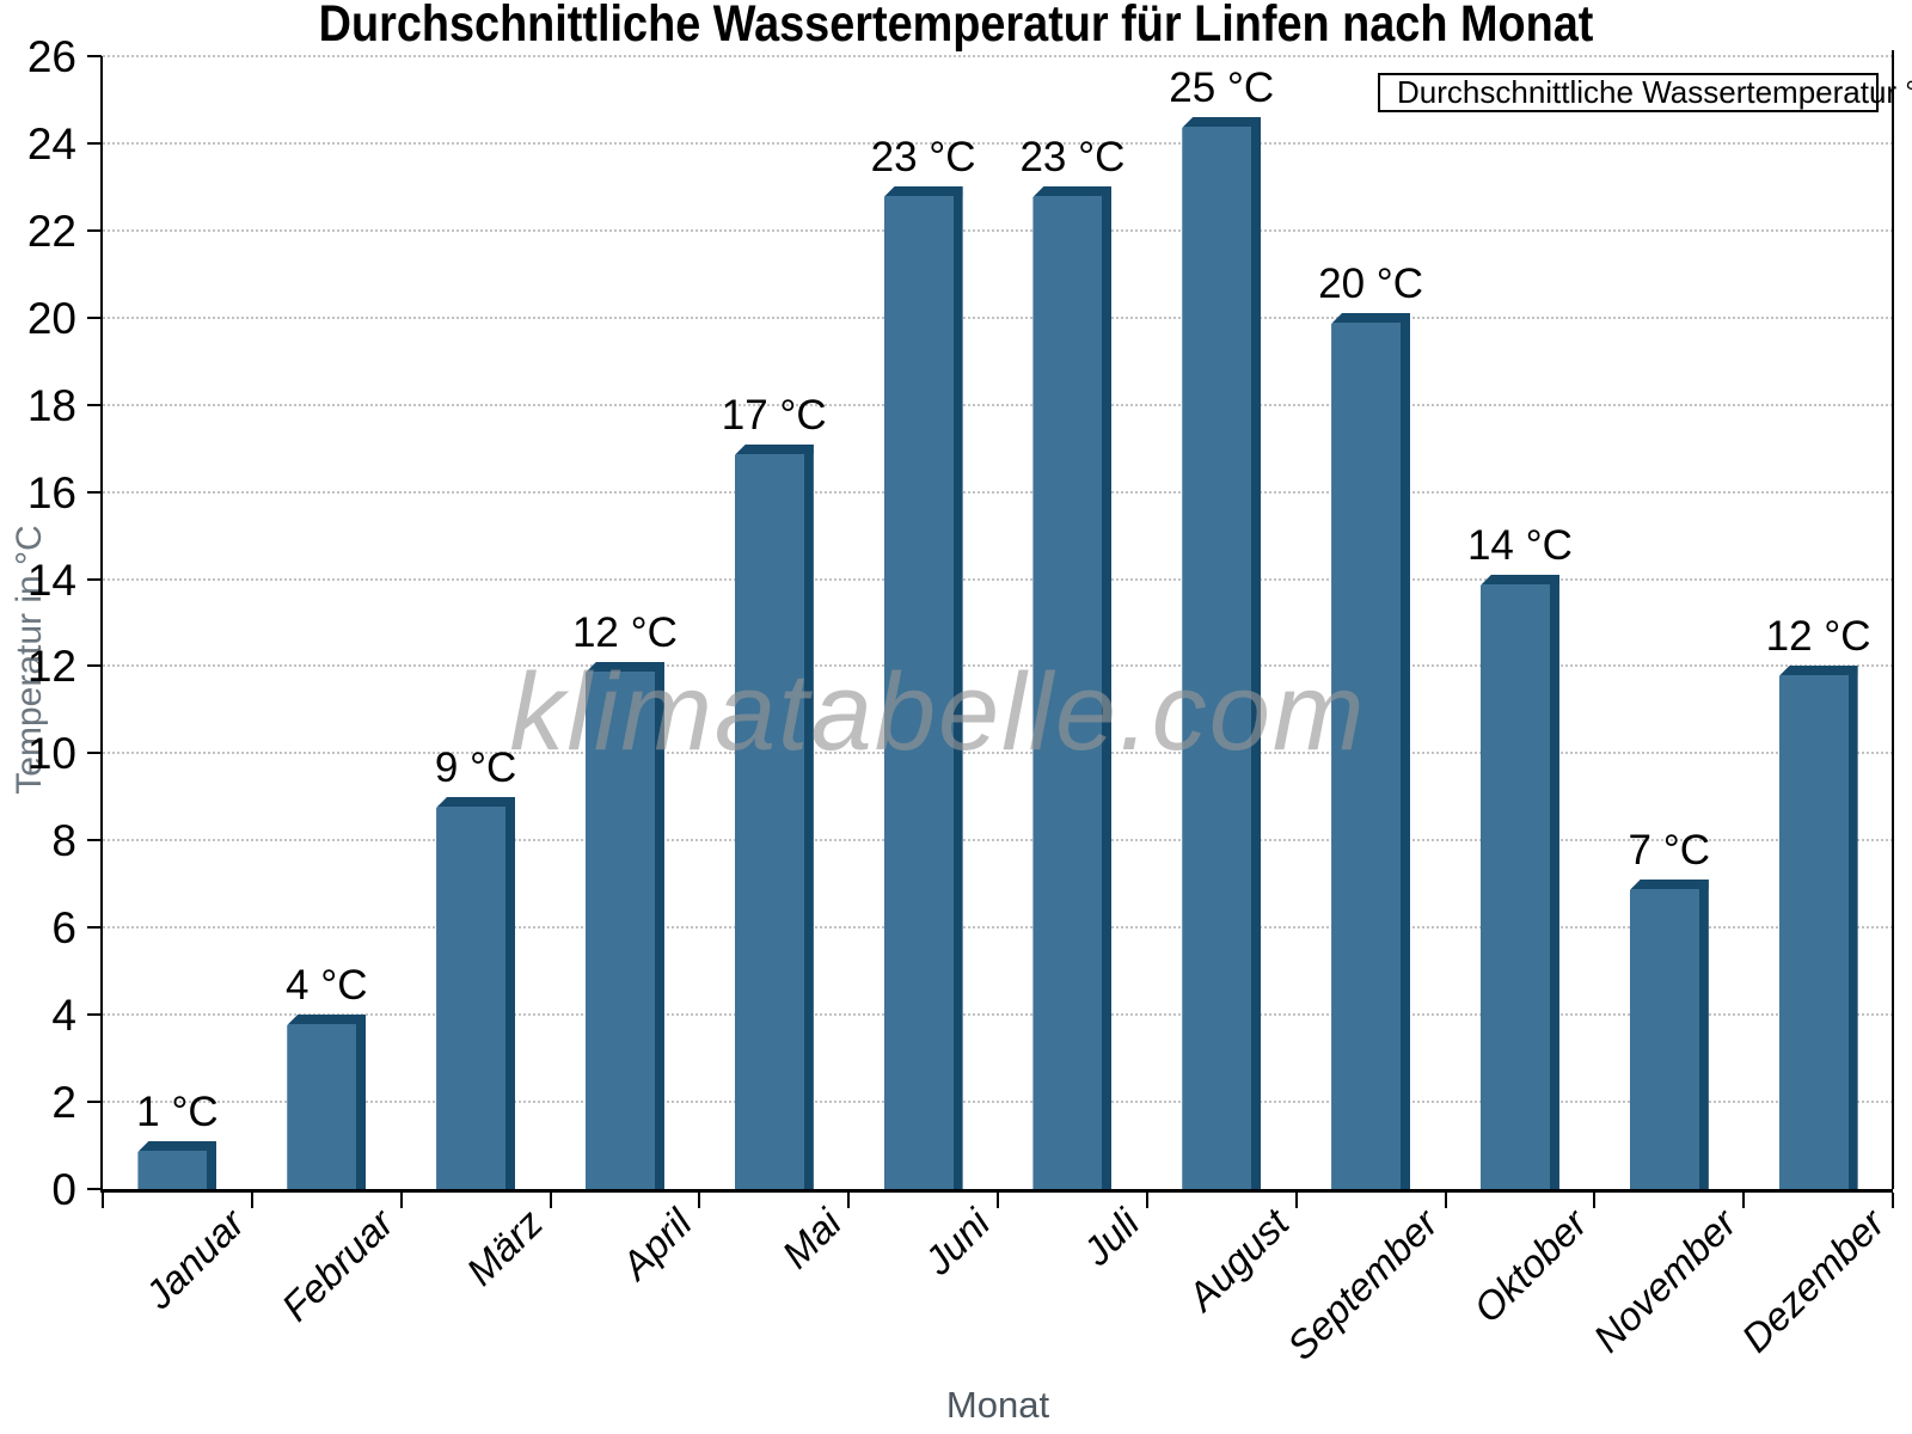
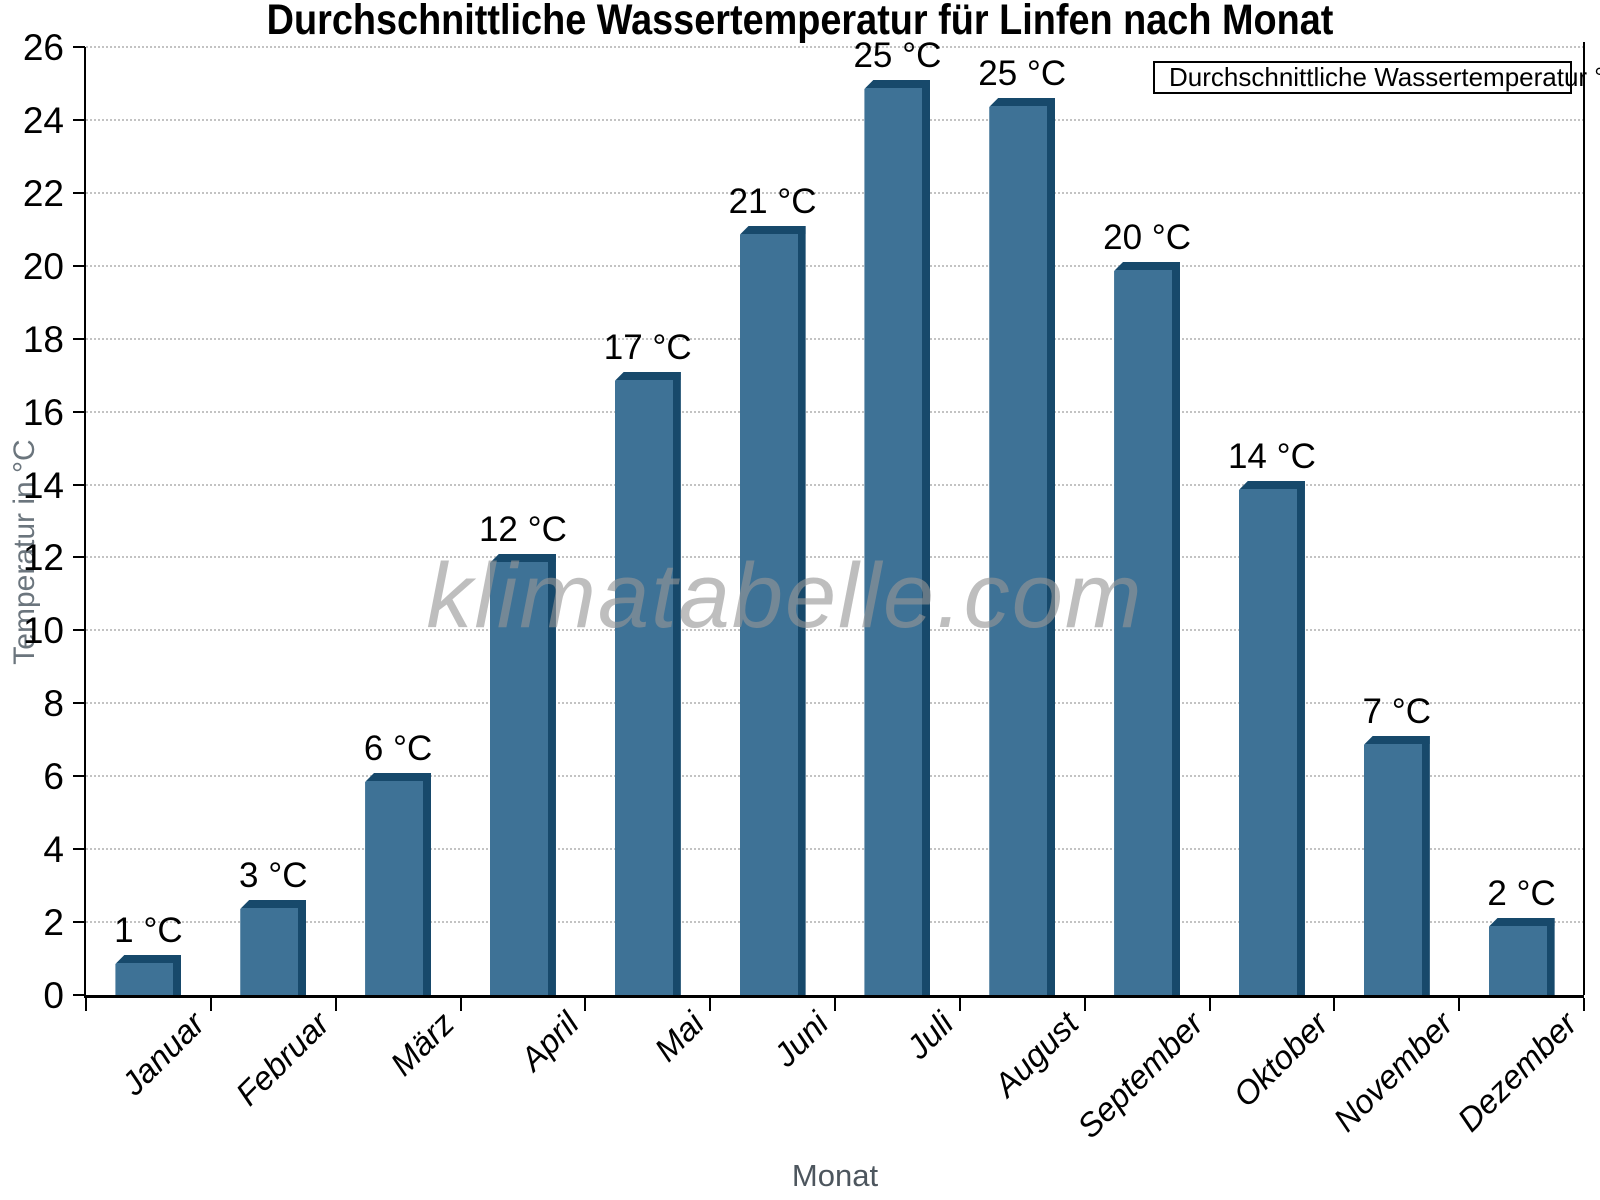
Februar: 4 -> 3
März: 9 -> 6
Juni: 23 -> 21
Juli: 23 -> 25
Dezember: 12 -> 2
